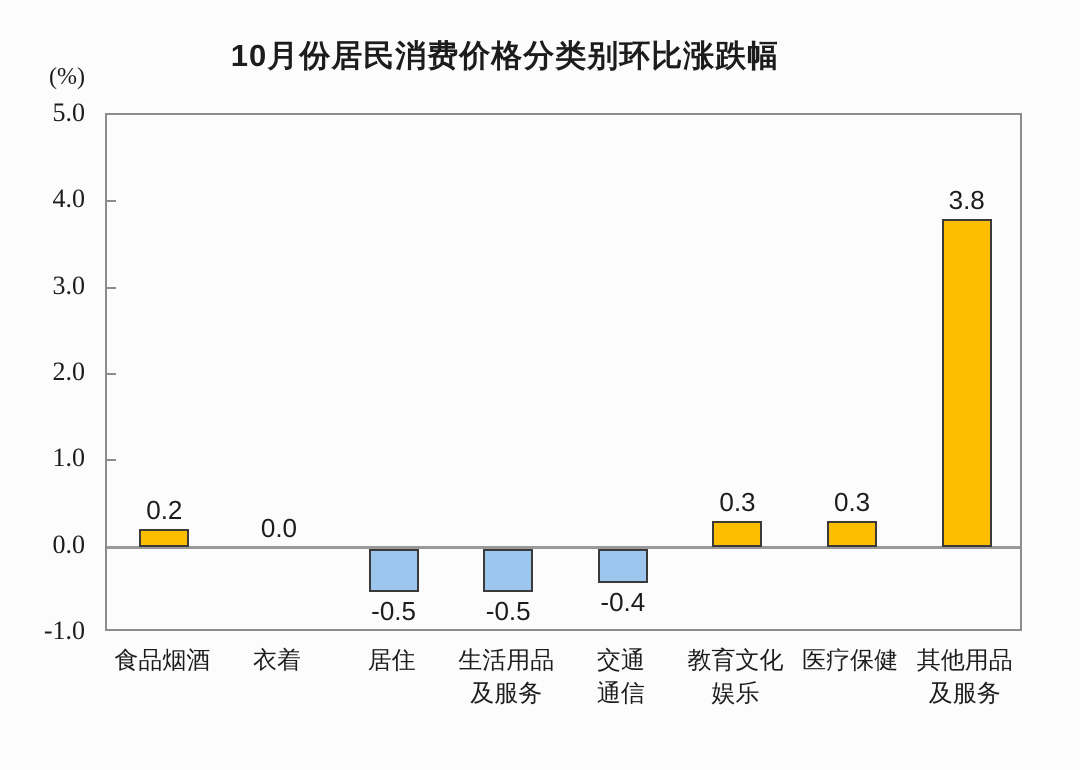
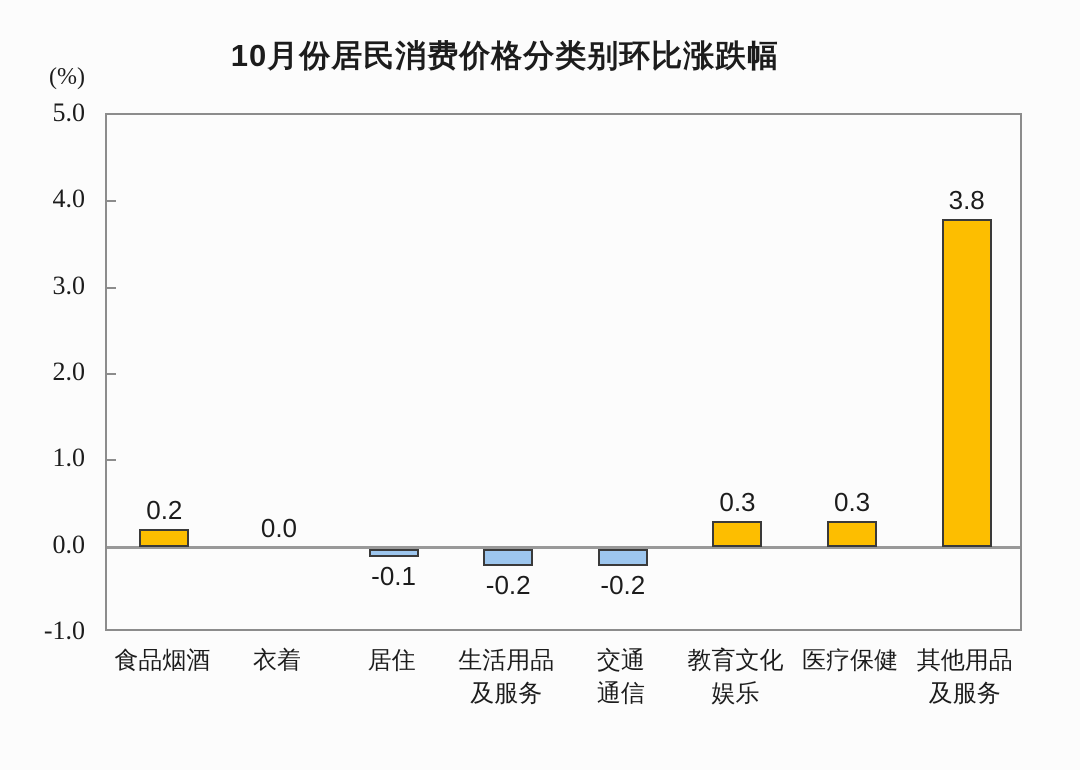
居住: -0.5 -> -0.1
生活用品及服务: -0.5 -> -0.2
交通通信: -0.4 -> -0.2
